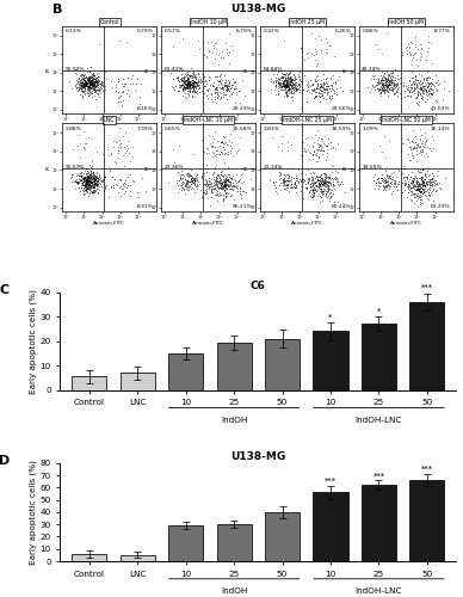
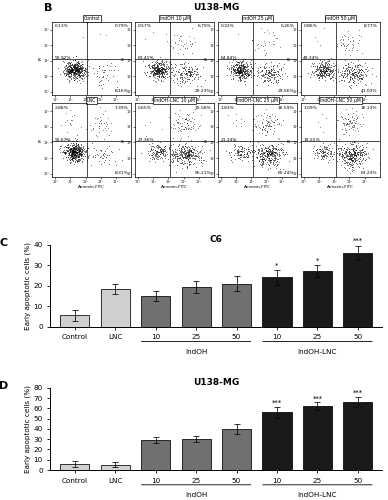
C6/LNC: 7.0 -> 18.5
